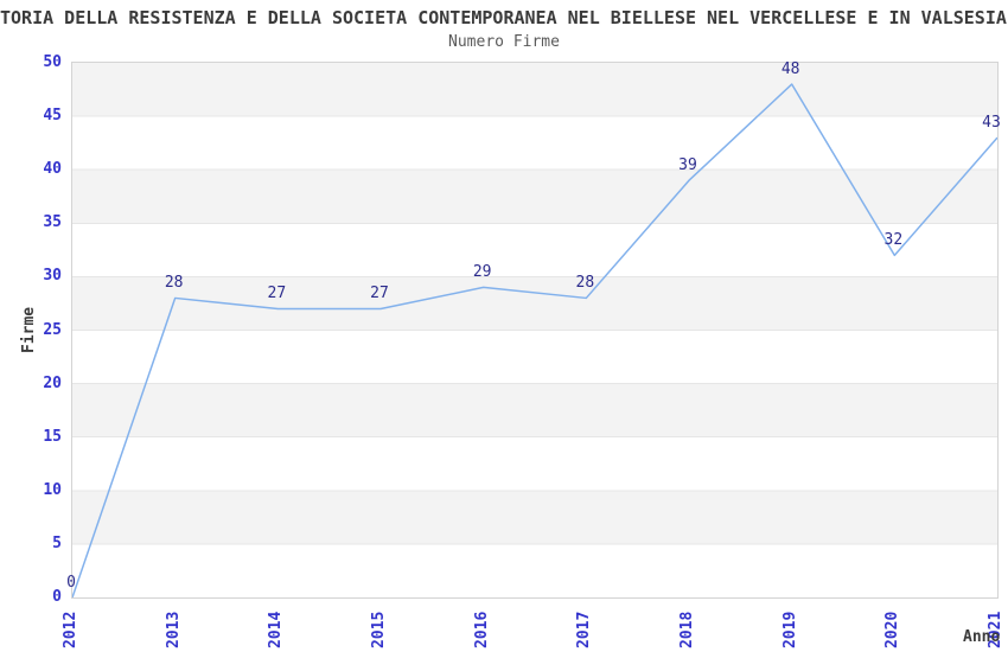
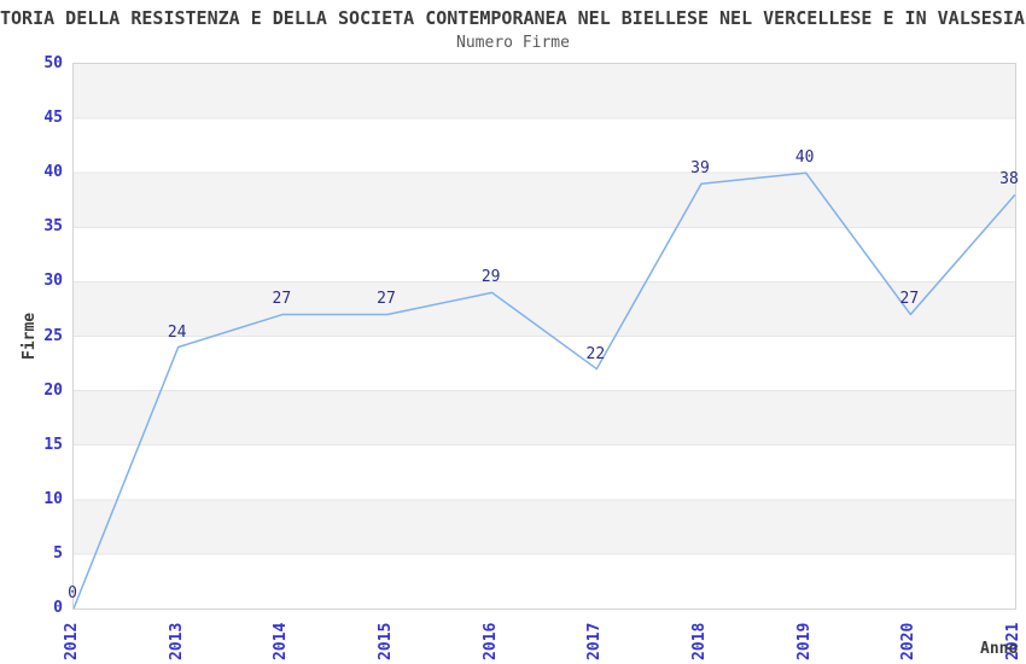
2013: 28 -> 24
2017: 28 -> 22
2019: 48 -> 40
2020: 32 -> 27
2021: 43 -> 38
